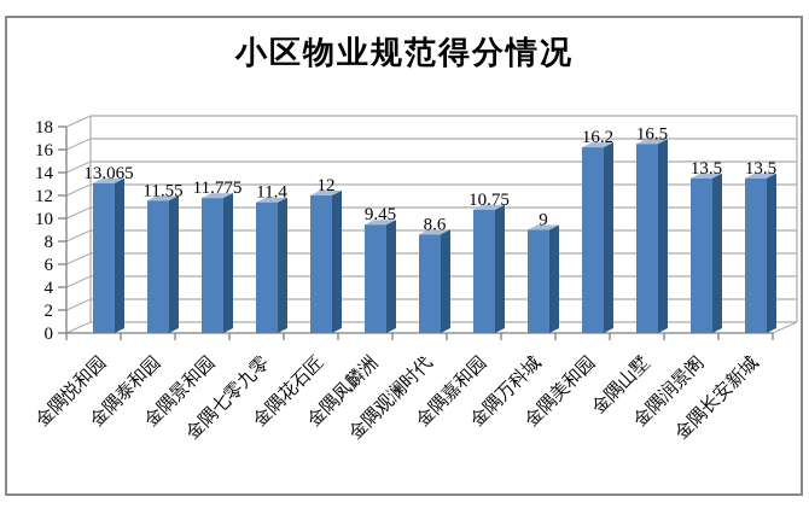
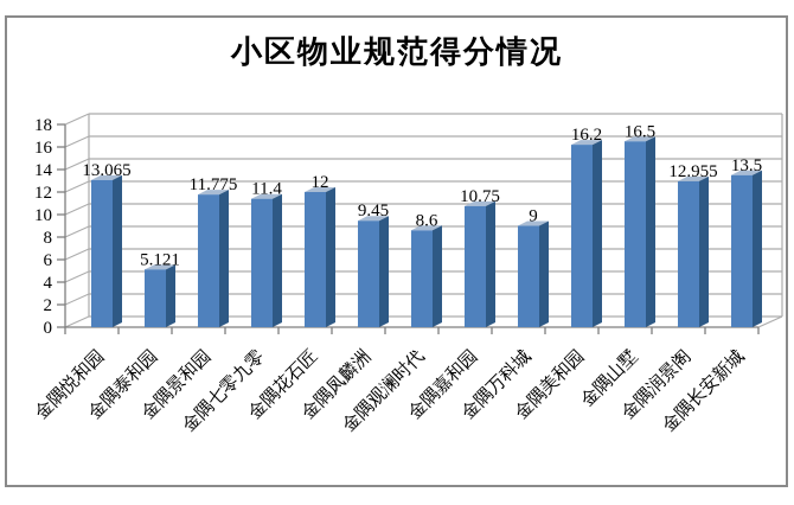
金隅泰和园: 11.55 -> 5.121
金隅润景阁: 13.5 -> 12.955
